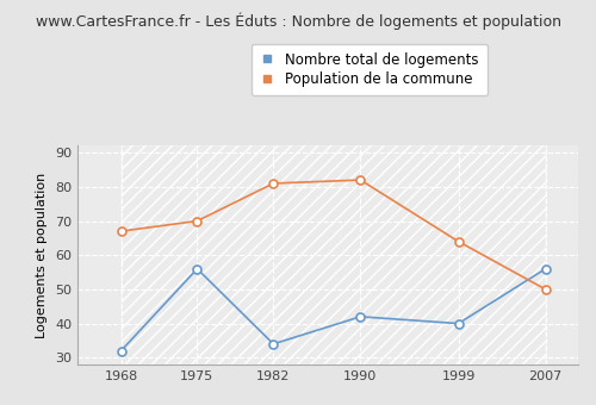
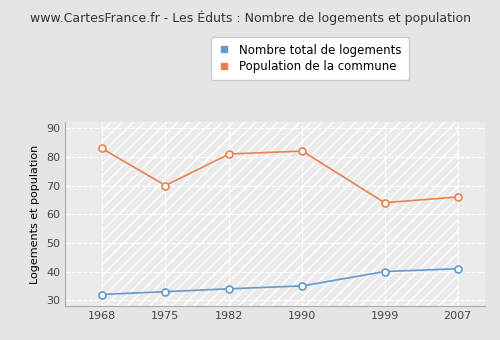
Population de la commune/1968: 67 -> 83
Nombre total de logements/1975: 56 -> 33
Nombre total de logements/1990: 42 -> 35
Nombre total de logements/2007: 56 -> 41
Population de la commune/2007: 50 -> 66
